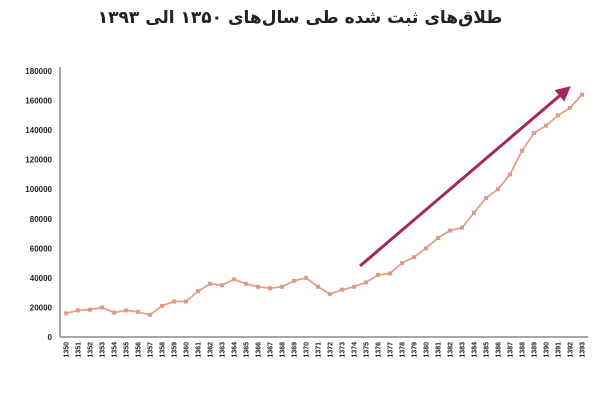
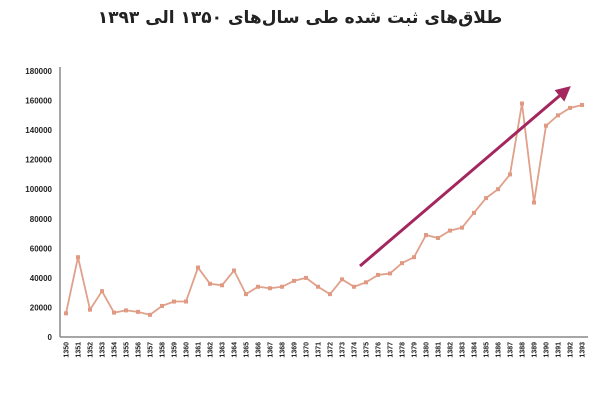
1351: 18000 -> 54000
1353: 20000 -> 31000
1361: 31000 -> 47000
1364: 39000 -> 45000
1365: 36000 -> 29000
1373: 32000 -> 39000
1380: 60000 -> 69000
1388: 126000 -> 158000
1389: 138000 -> 91000
1393: 164000 -> 157000
